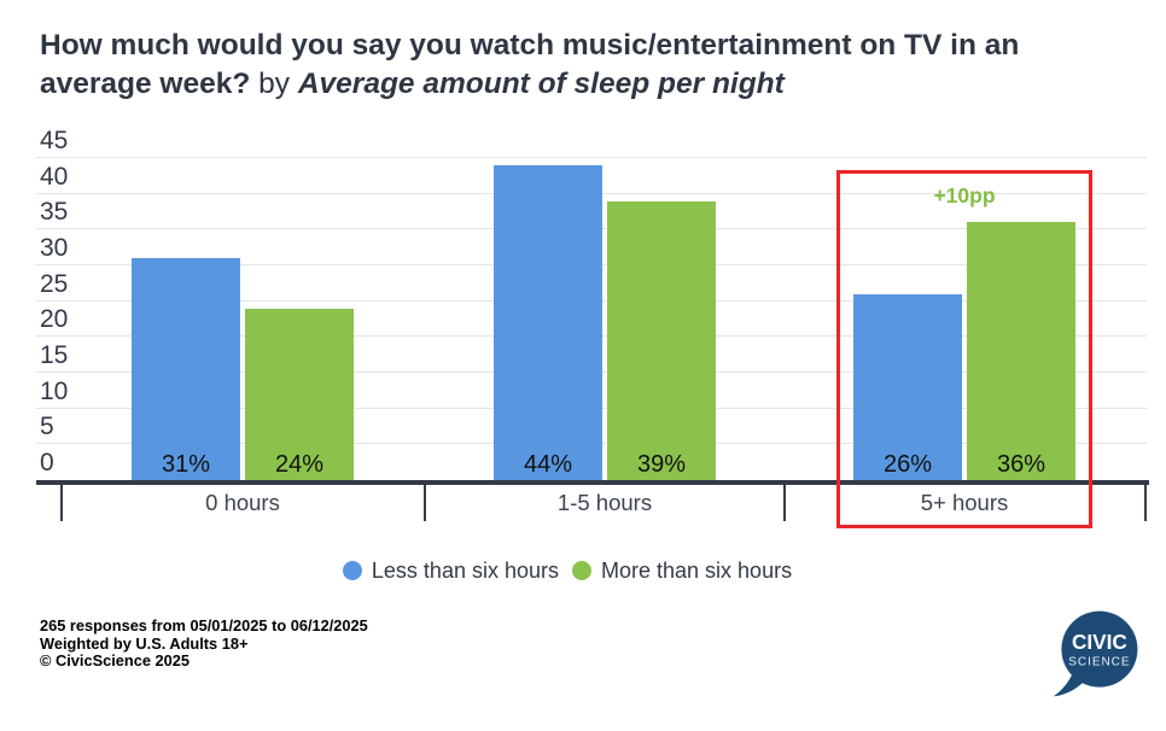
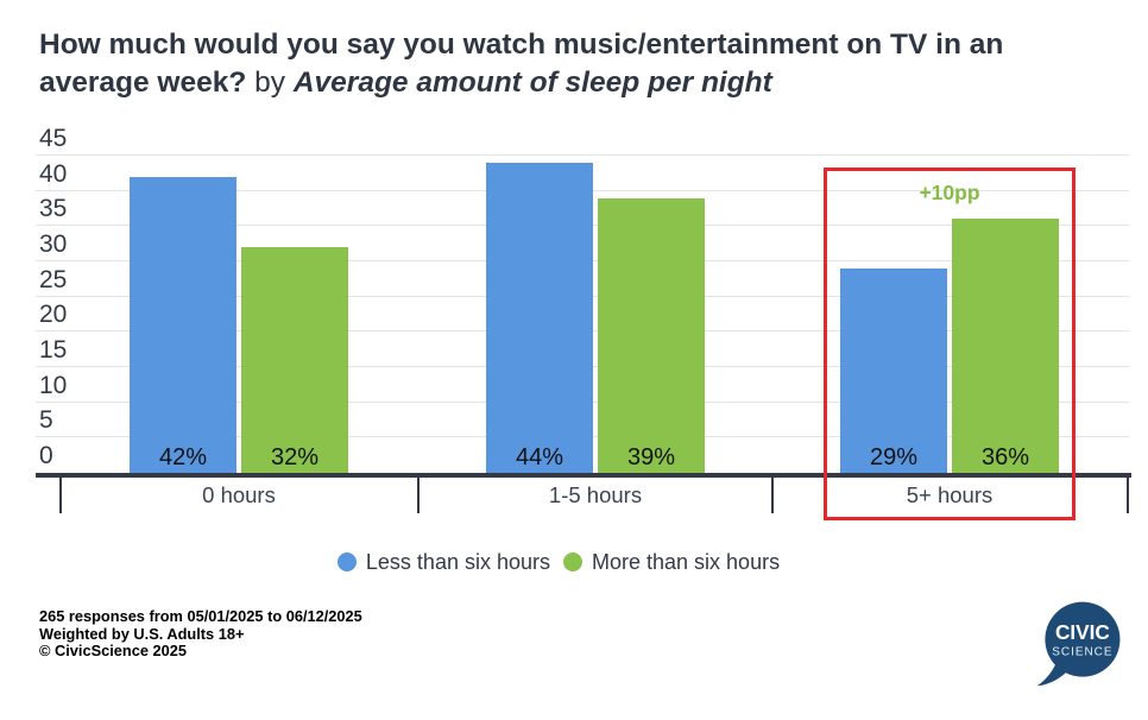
Less than six hours/0 hours: 31% -> 42%
More than six hours/0 hours: 24% -> 32%
Less than six hours/5+ hours: 26% -> 29%
